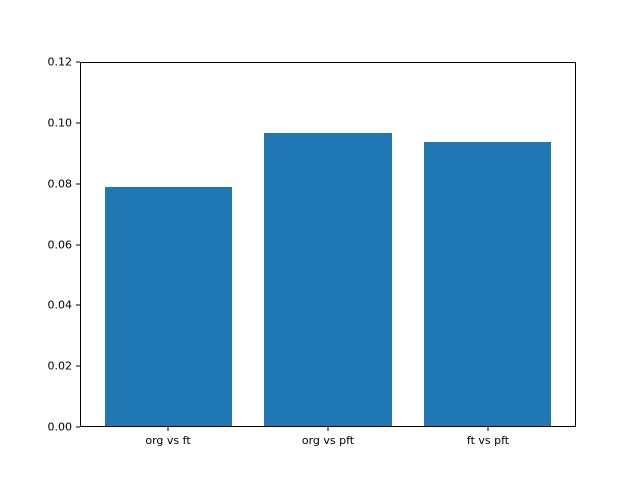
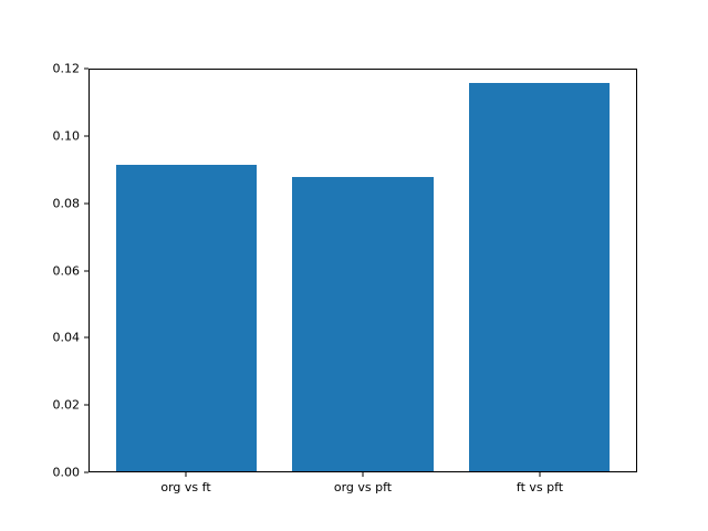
org vs ft: 0.079 -> 0.091
org vs pft: 0.097 -> 0.088
ft vs pft: 0.094 -> 0.116
